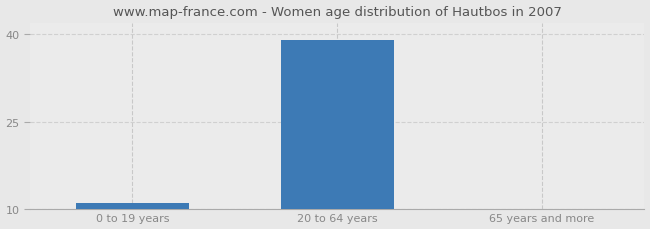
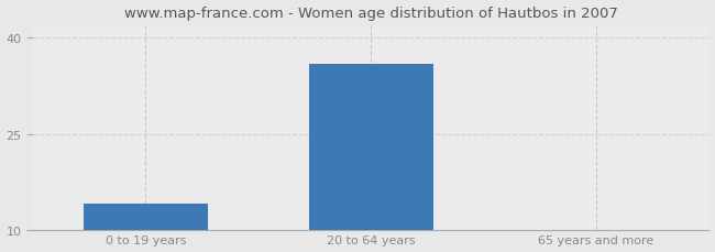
0 to 19 years: 11 -> 14
20 to 64 years: 39 -> 36
